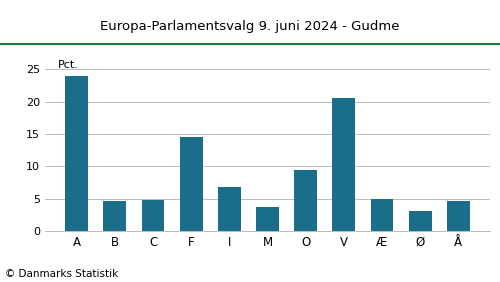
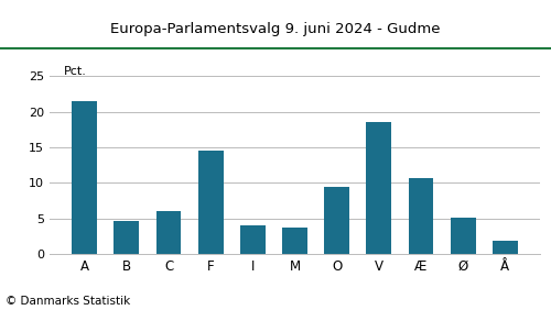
A: 24.0 -> 21.5
C: 4.8 -> 6.1
I: 6.8 -> 4.0
V: 20.6 -> 18.6
Æ: 5.0 -> 10.7
Ø: 3.2 -> 5.2
Å: 4.6 -> 1.9
